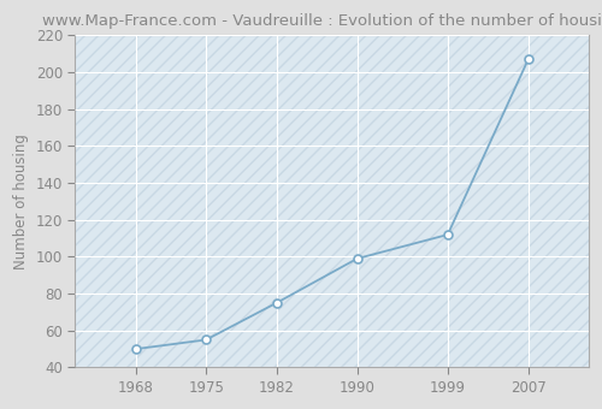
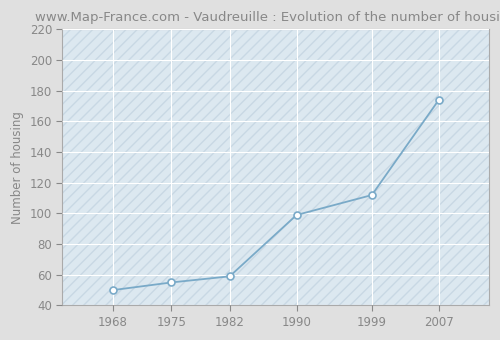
1982: 75 -> 59
2007: 207 -> 174
